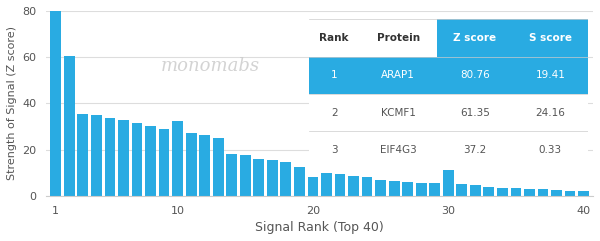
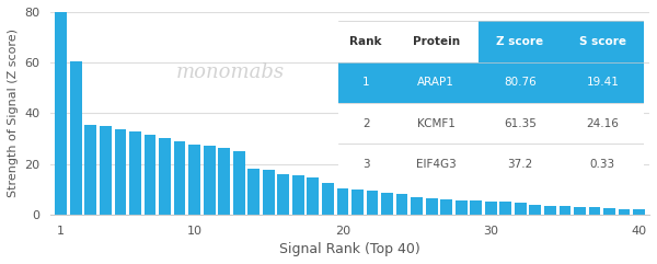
10: 32.5 -> 27.5
20: 8.0 -> 10.5
30: 11.0 -> 5.0
